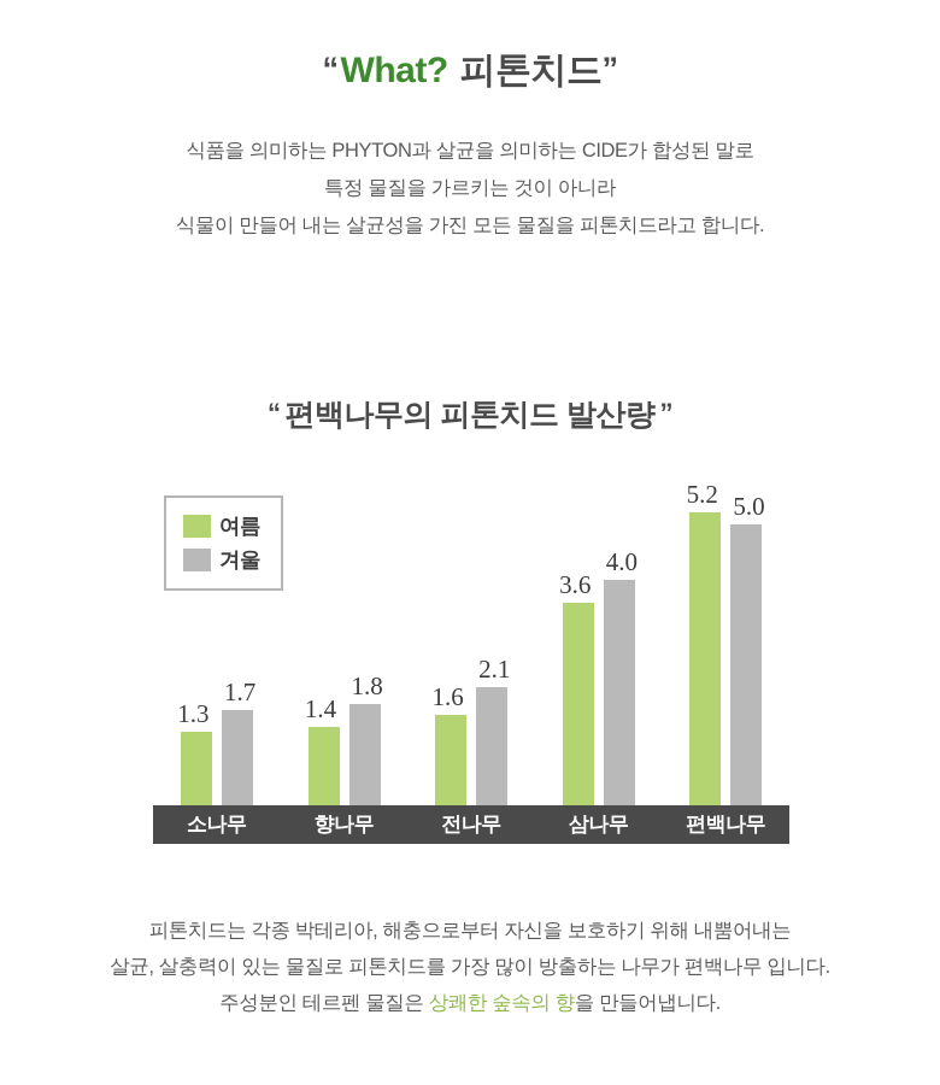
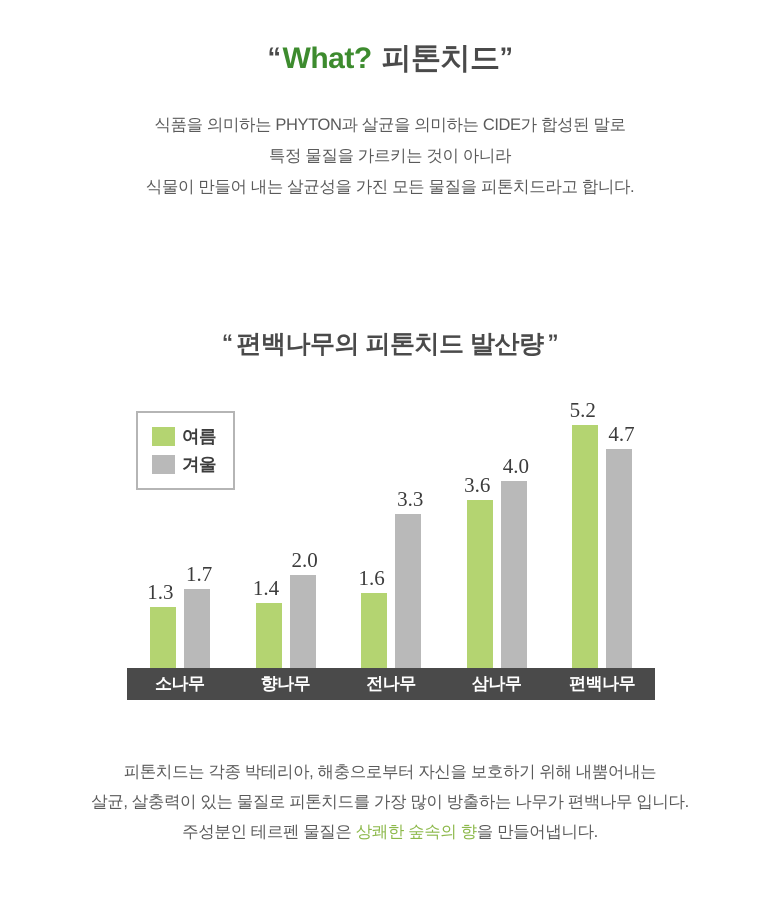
겨울/향나무: 1.8 -> 2.0
겨울/전나무: 2.1 -> 3.3
겨울/편백나무: 5.0 -> 4.7
